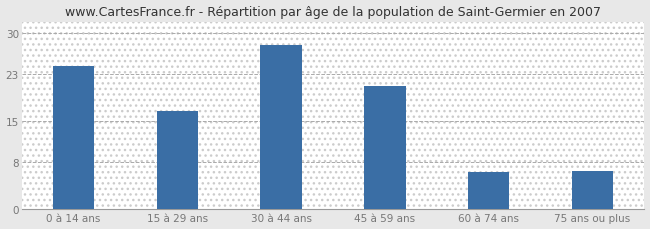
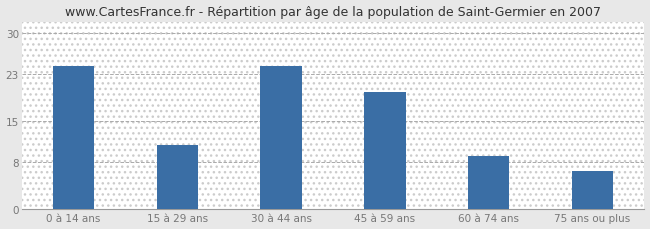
15 à 29 ans: 16.8 -> 11.0
30 à 44 ans: 28.0 -> 24.5
45 à 59 ans: 21.0 -> 20.0
60 à 74 ans: 6.4 -> 9.0
